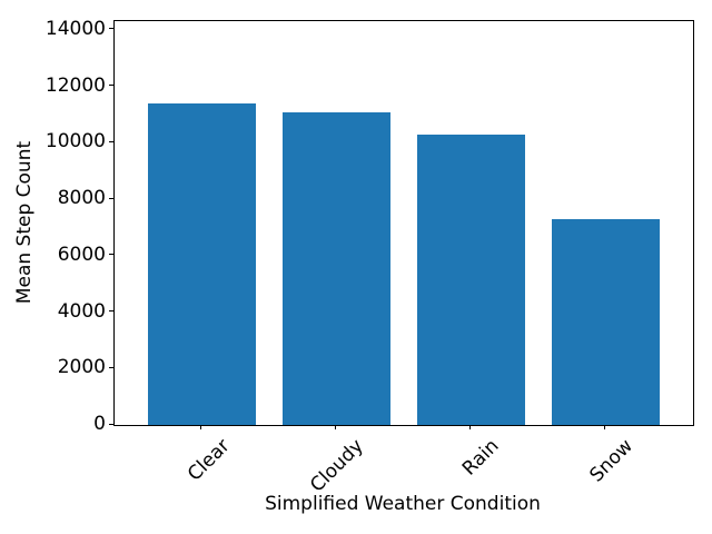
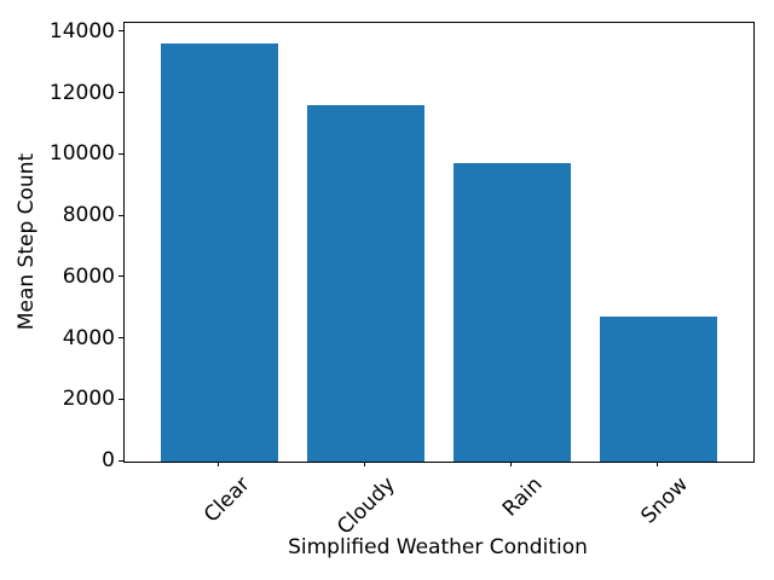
Clear: 11400 -> 13600
Cloudy: 11100 -> 11600
Rain: 10300 -> 9800
Snow: 7300 -> 4800
